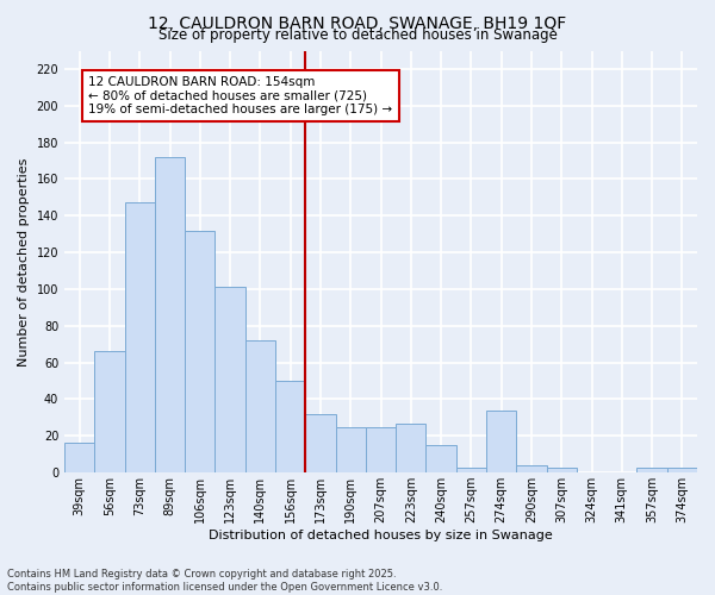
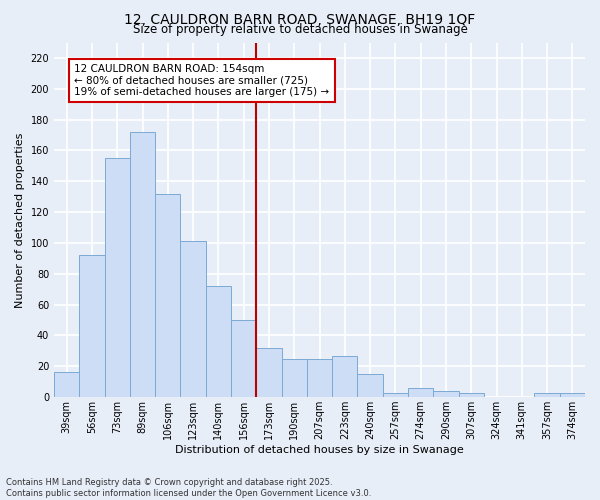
56sqm: 66 -> 92
73sqm: 147 -> 155
274sqm: 34 -> 6
